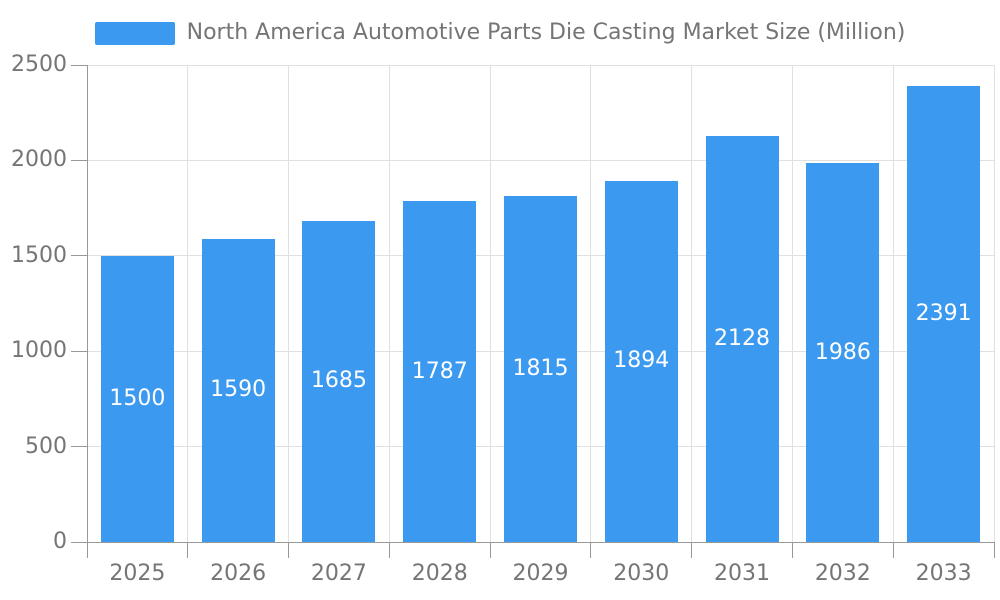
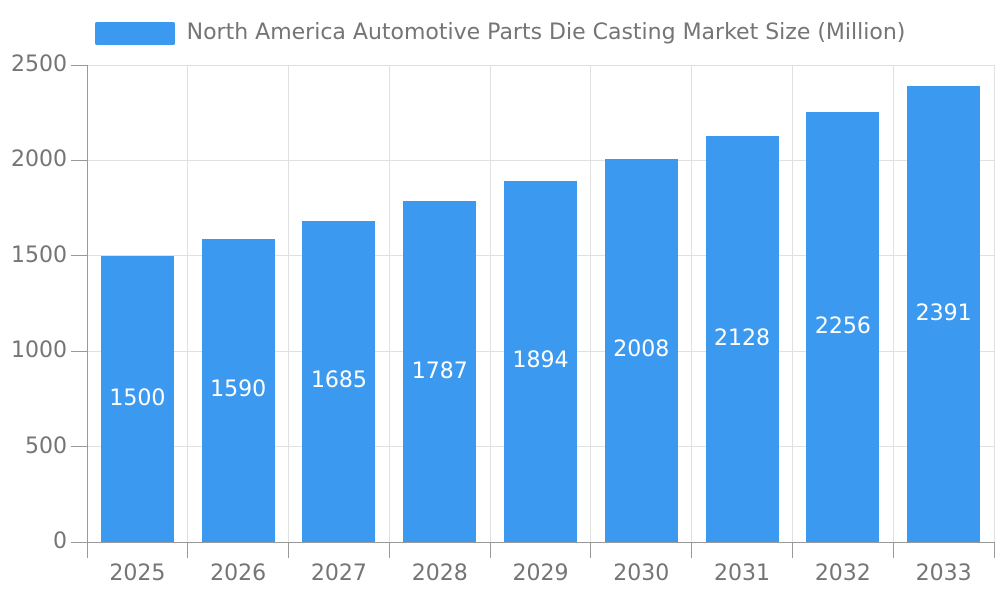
2029: 1815 -> 1894
2030: 1894 -> 2008
2032: 1986 -> 2256
